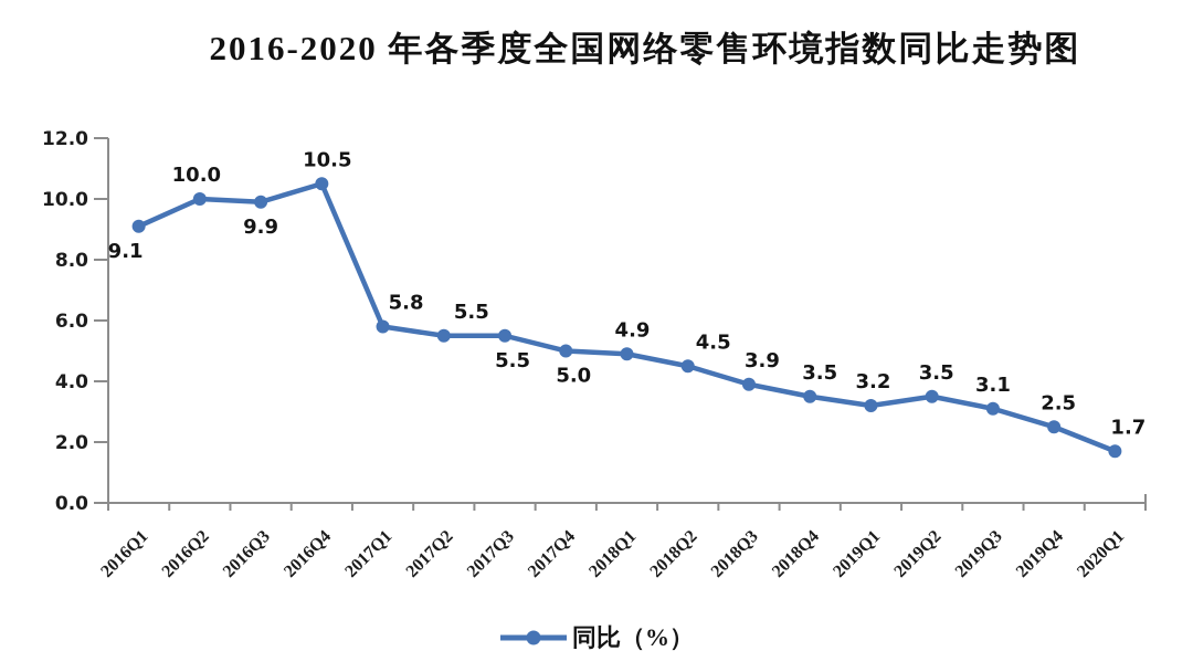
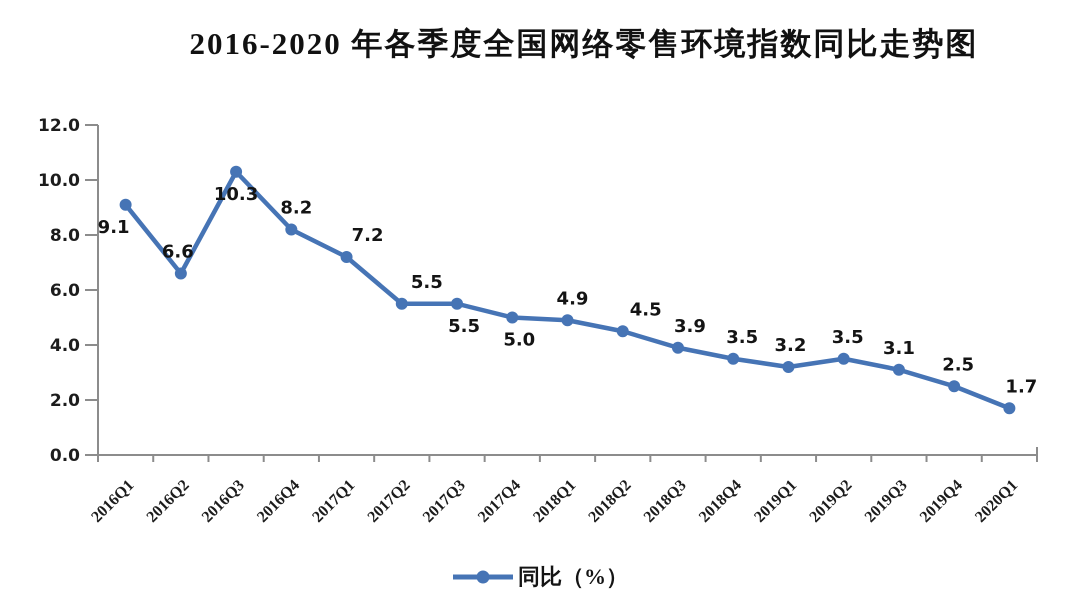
2016Q2: 10.0 -> 6.6
2016Q3: 9.9 -> 10.3
2016Q4: 10.5 -> 8.2
2017Q1: 5.8 -> 7.2
